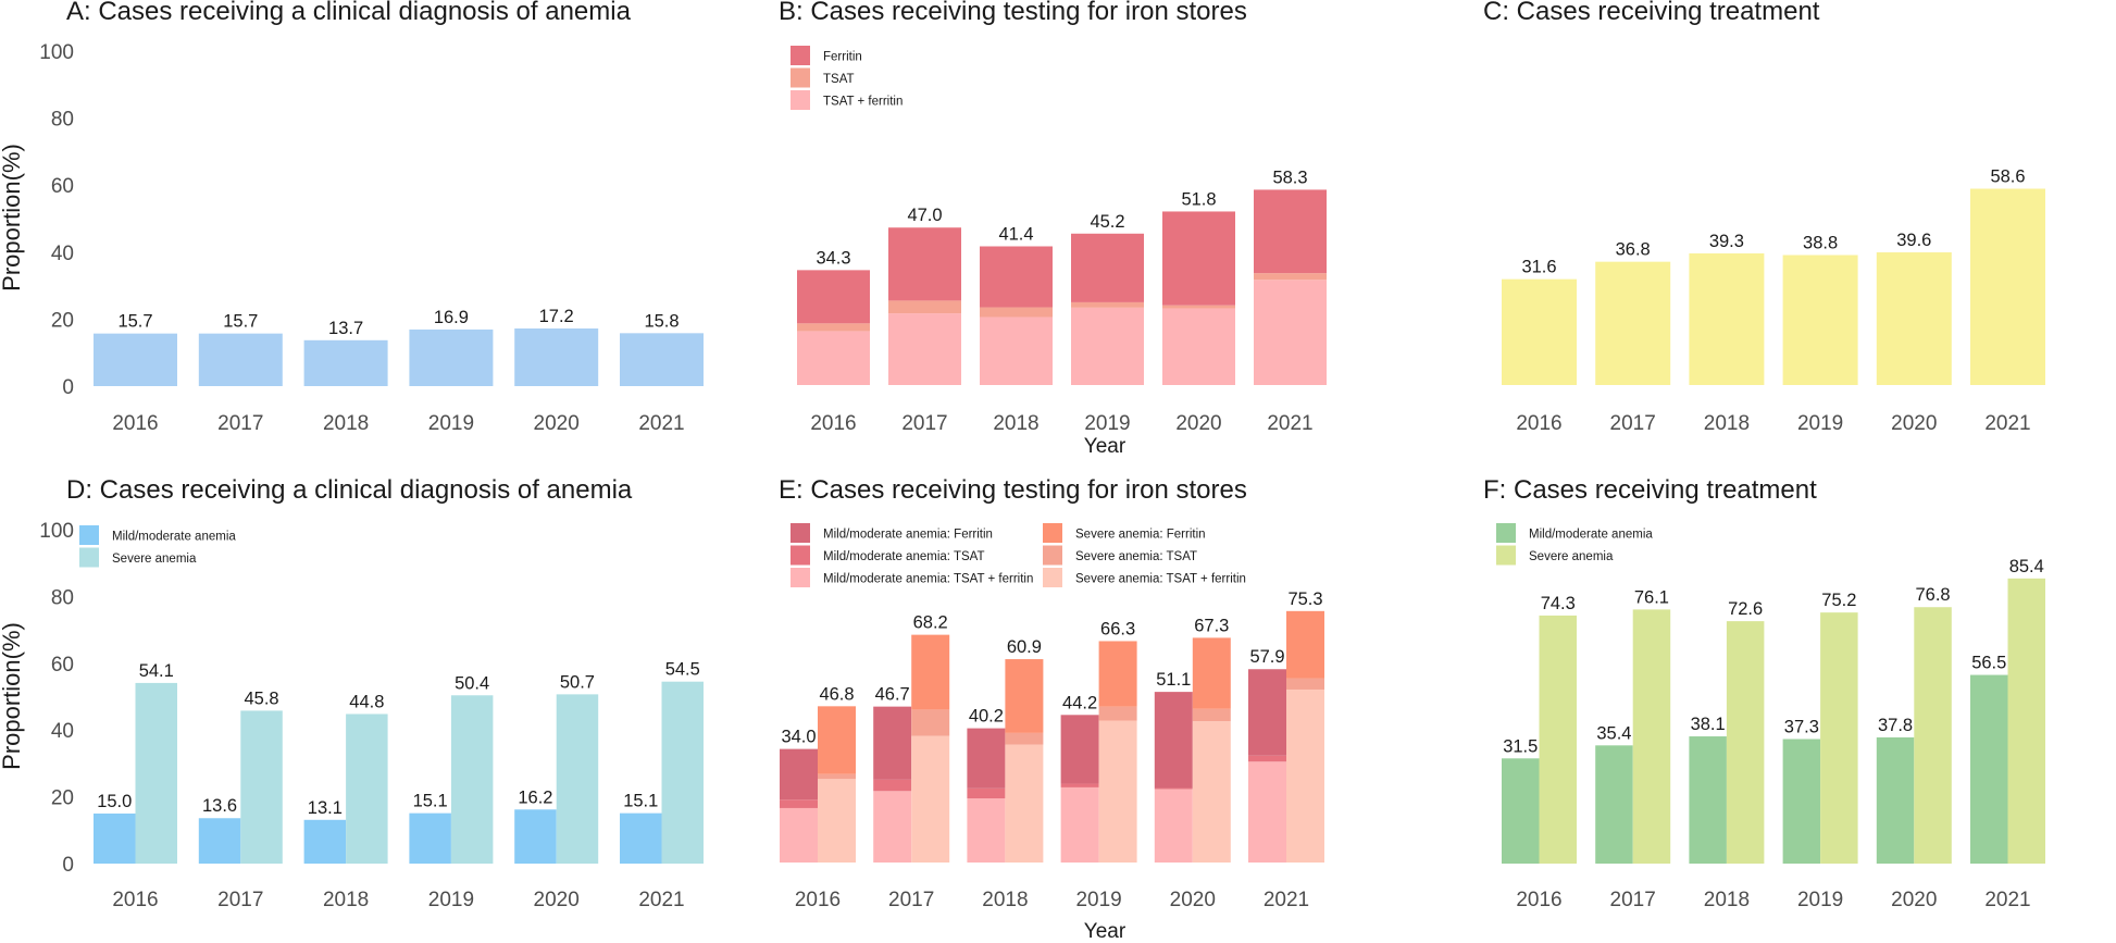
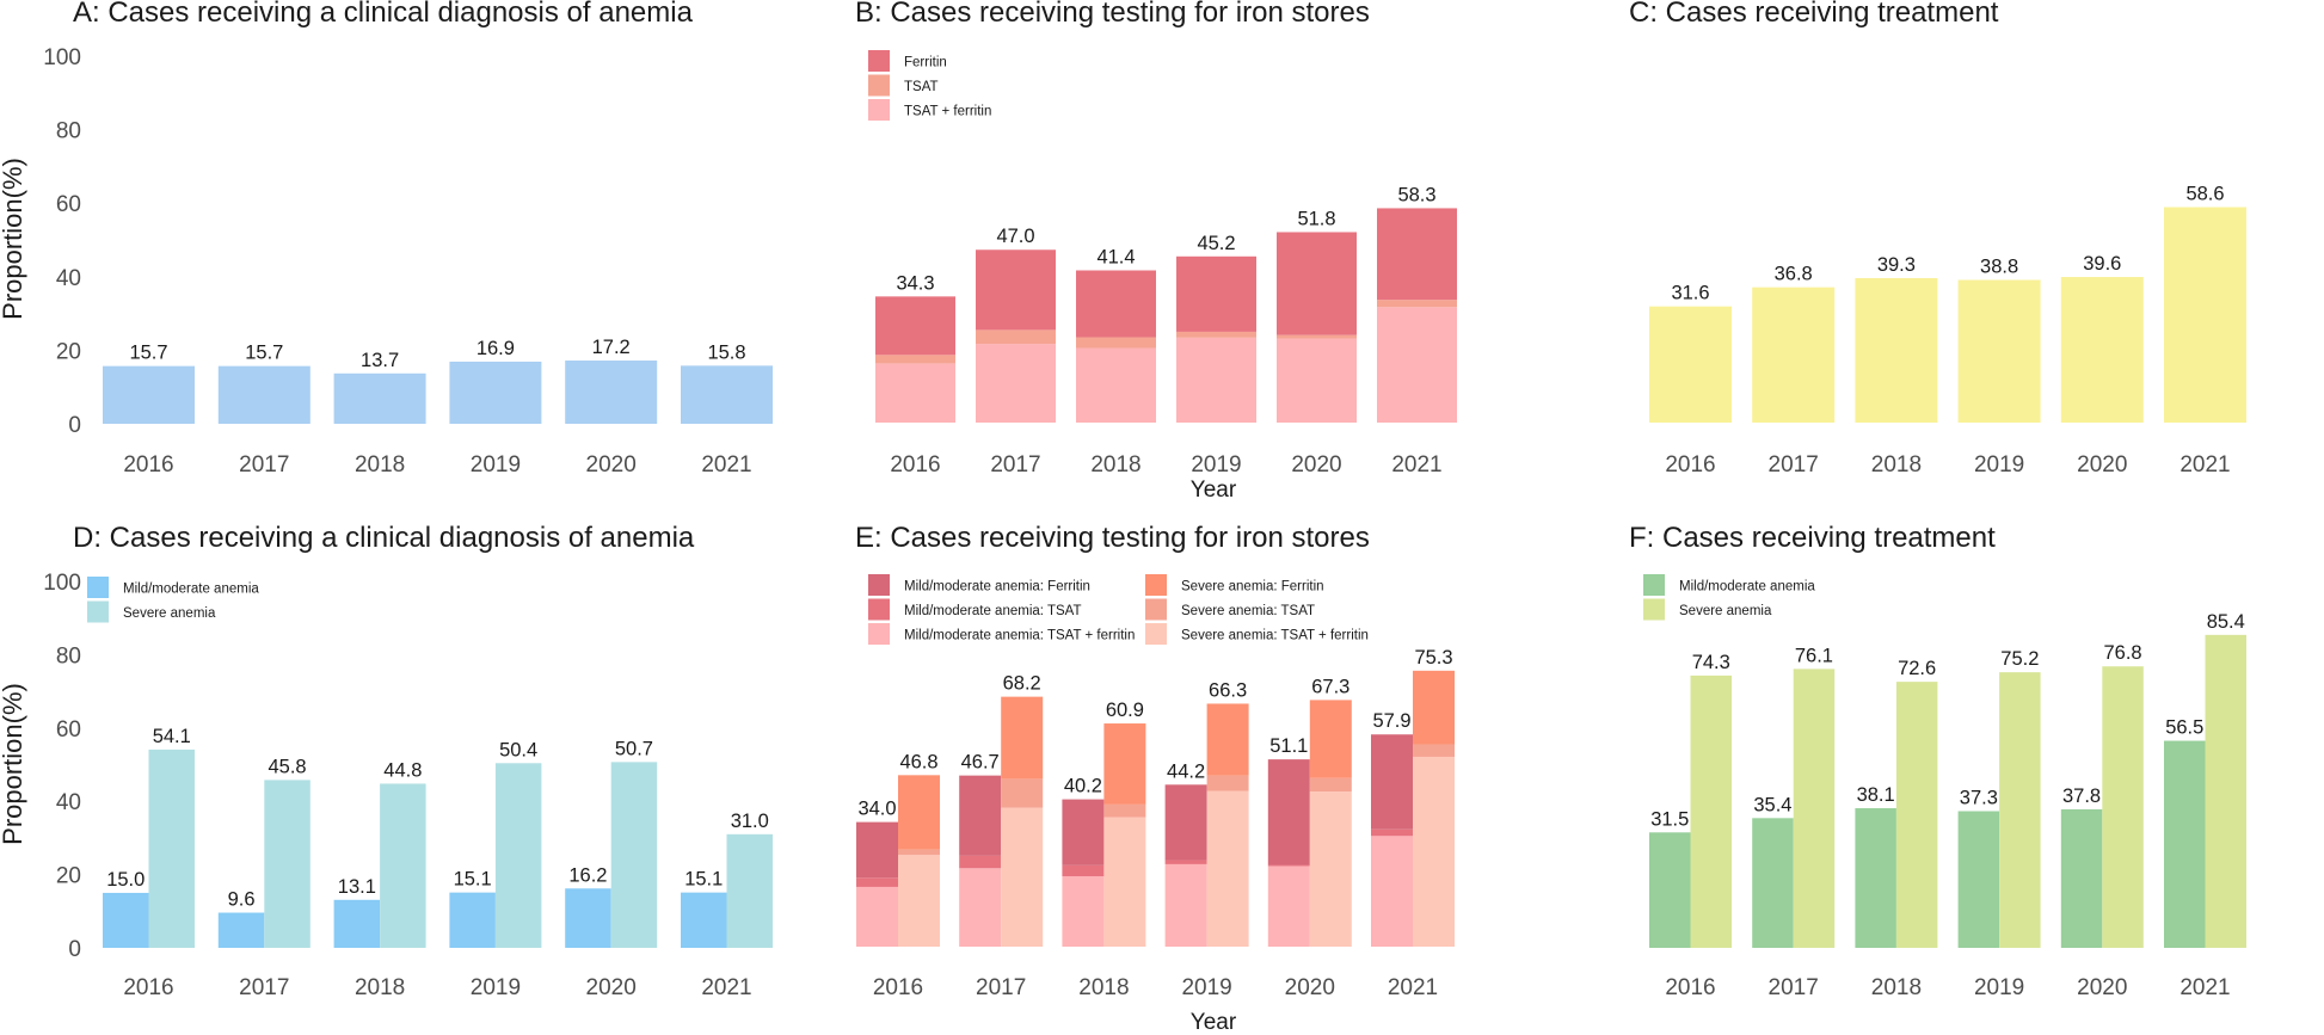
D: Cases receiving a clinical diagnosis of anemia/Mild/moderate anemia/2017: 13.6 -> 9.6
D: Cases receiving a clinical diagnosis of anemia/Severe anemia/2021: 54.5 -> 31.0
